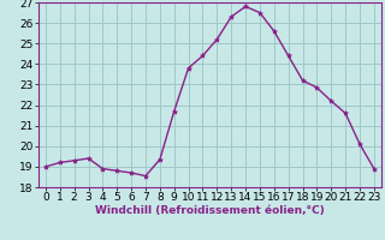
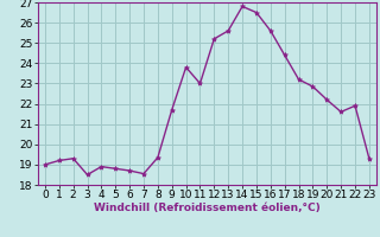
3: 19.4 -> 18.5
11: 24.4 -> 23.0
13: 26.3 -> 25.6
22: 20.1 -> 21.9
23: 18.9 -> 19.3
